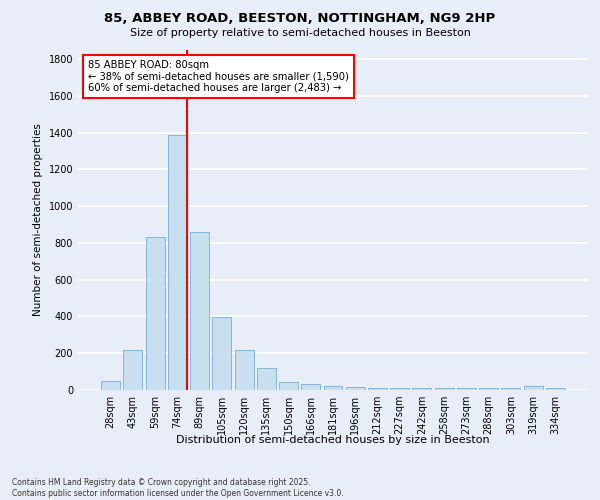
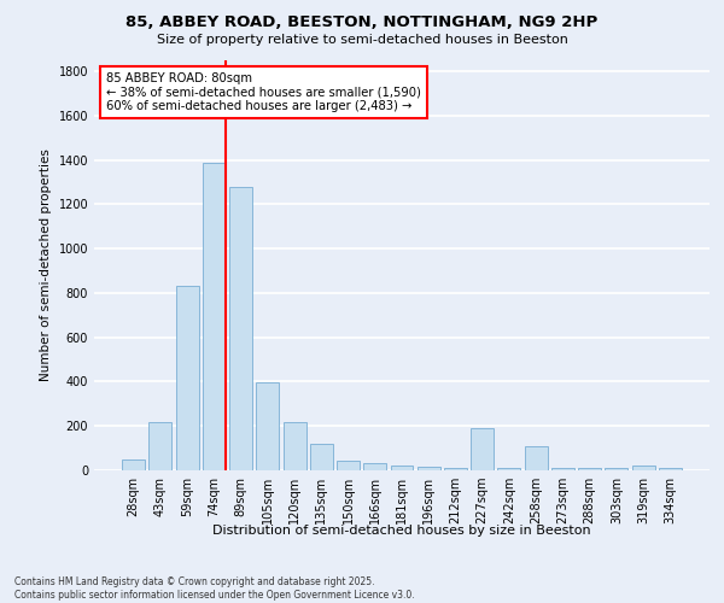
89sqm: 860 -> 1280
227sqm: 10 -> 190
258sqm: 10 -> 110
